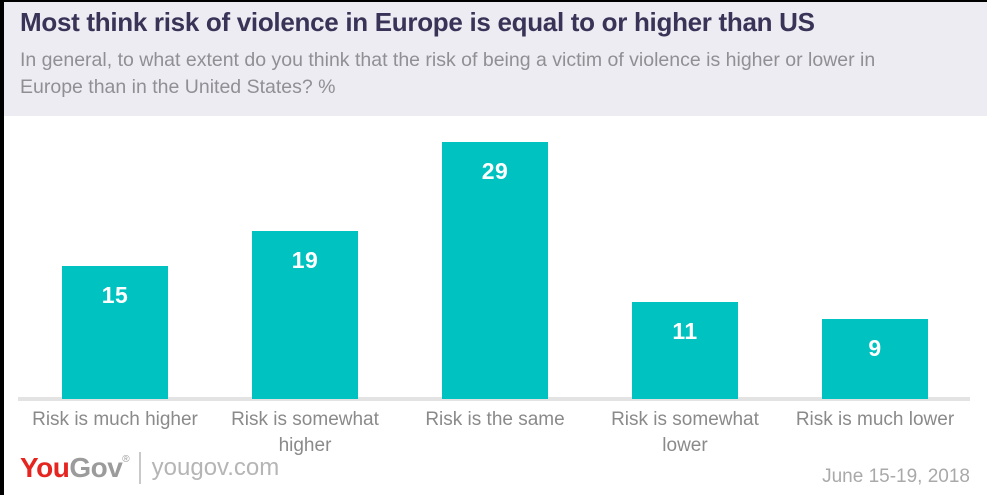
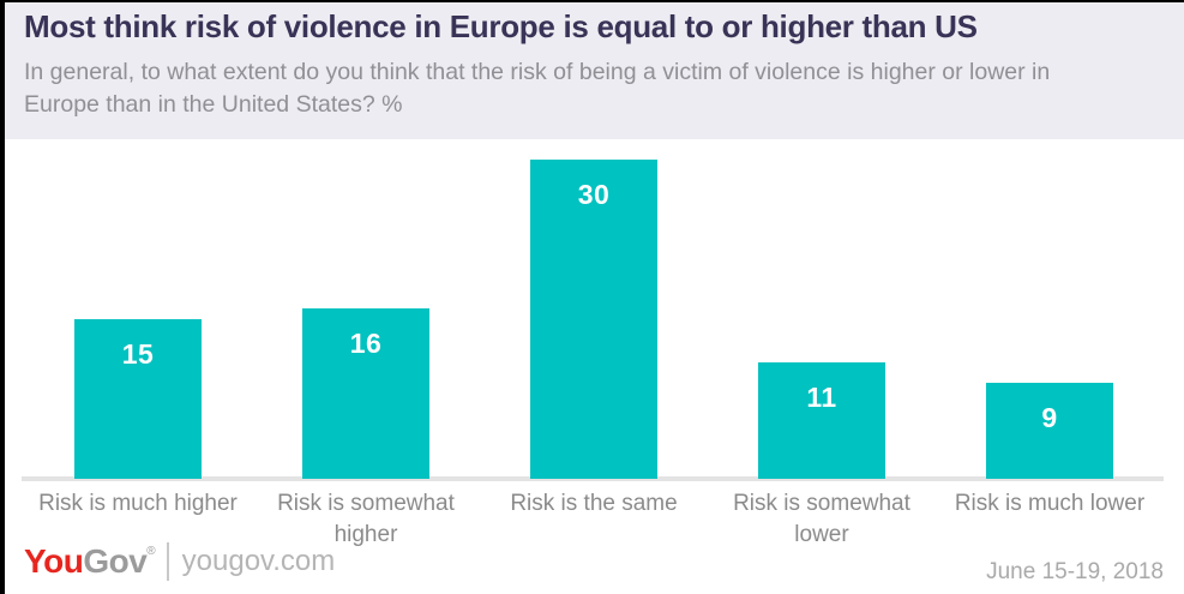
Risk is somewhat higher: 19 -> 16
Risk is the same: 29 -> 30
